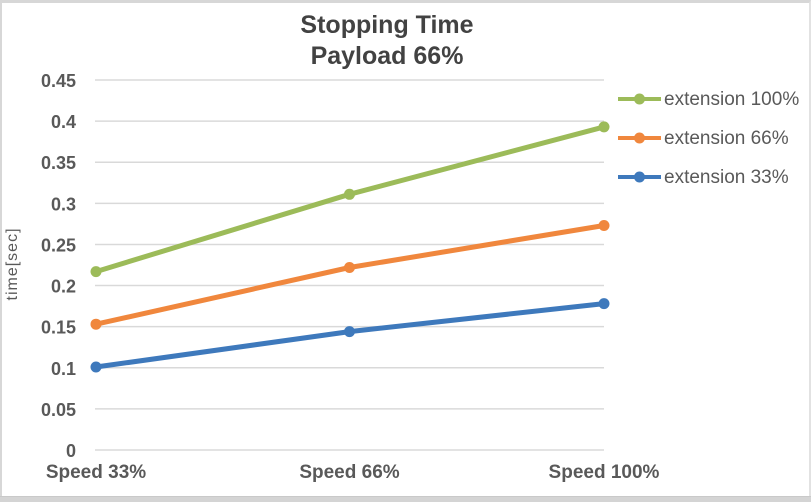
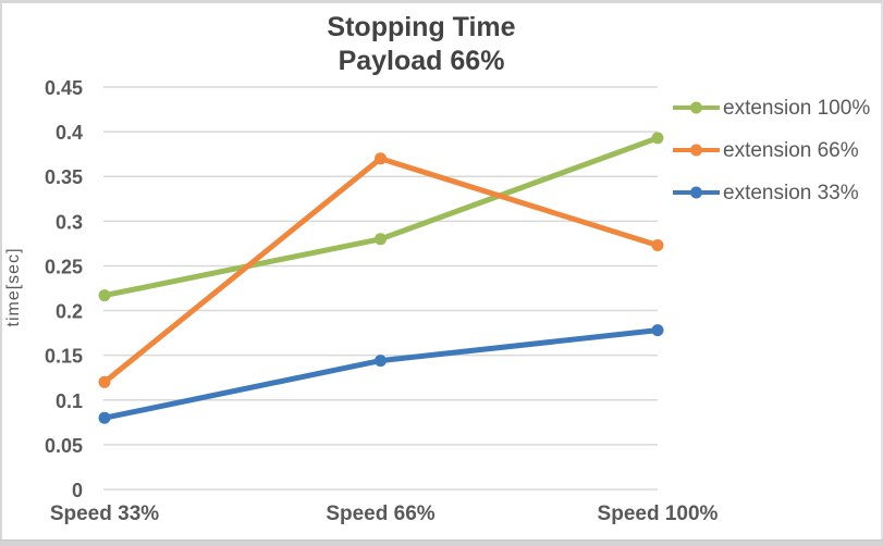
extension 66%/Speed 33%: 0.15 -> 0.12
extension 33%/Speed 33%: 0.10 -> 0.08
extension 100%/Speed 66%: 0.31 -> 0.28
extension 66%/Speed 66%: 0.22 -> 0.37
